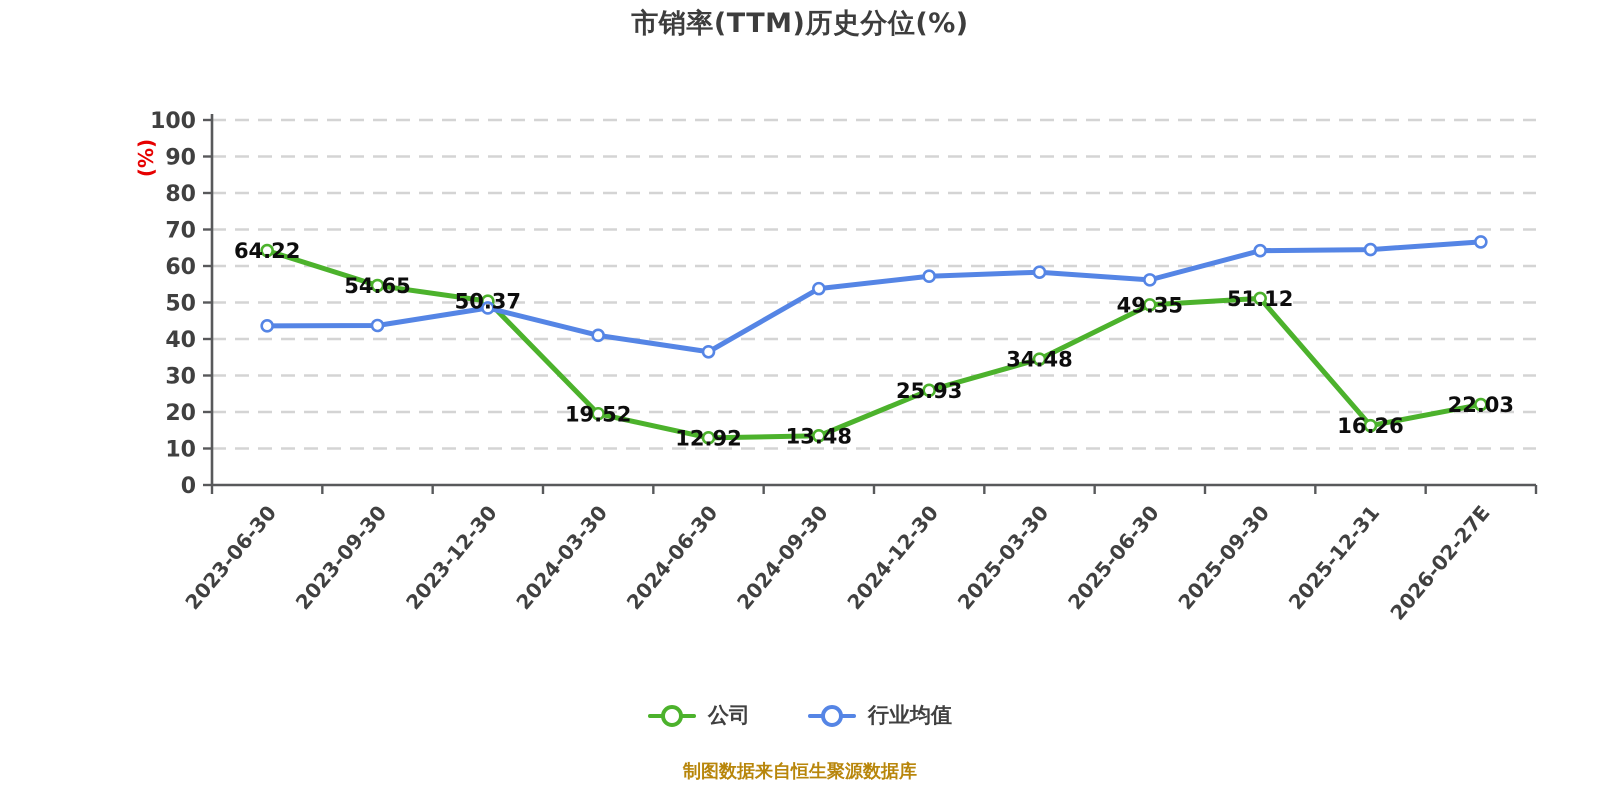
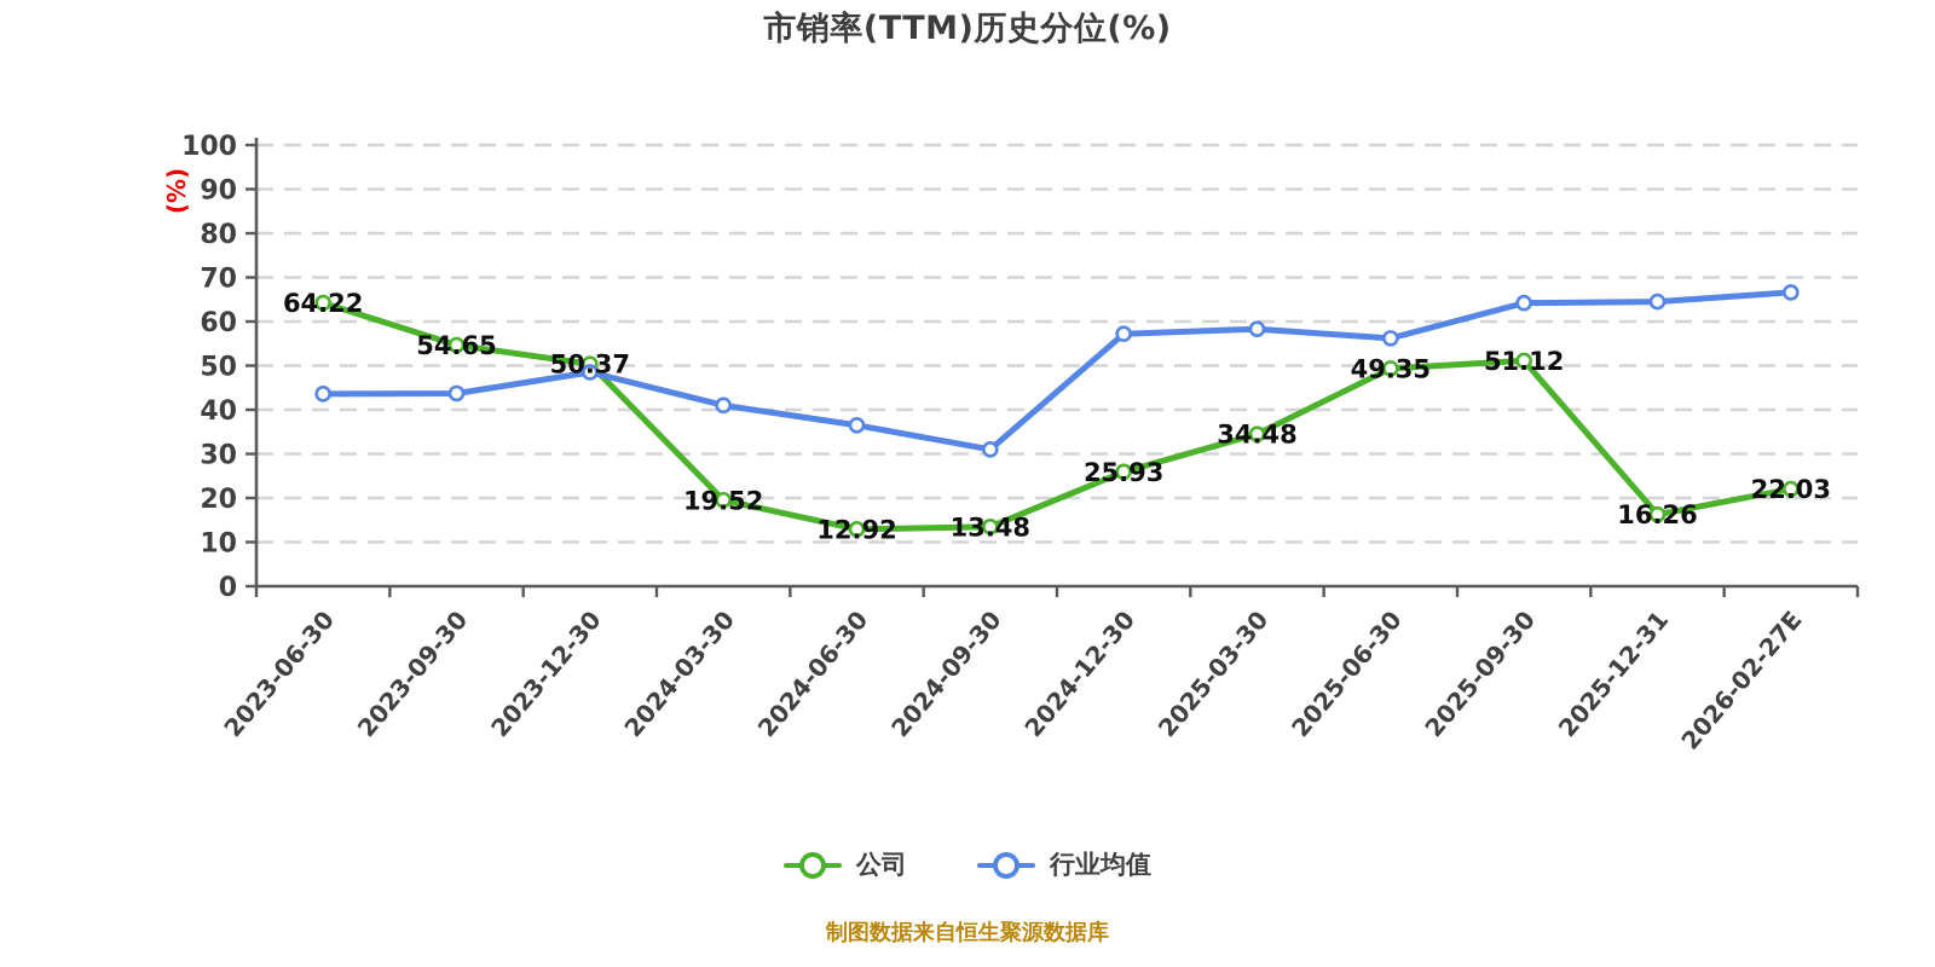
行业均值/2024-09-30: 54 -> 31
